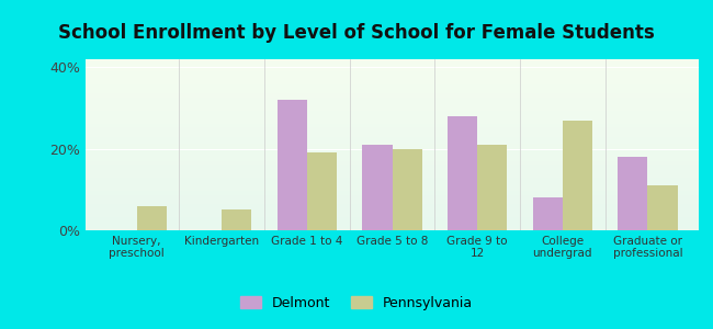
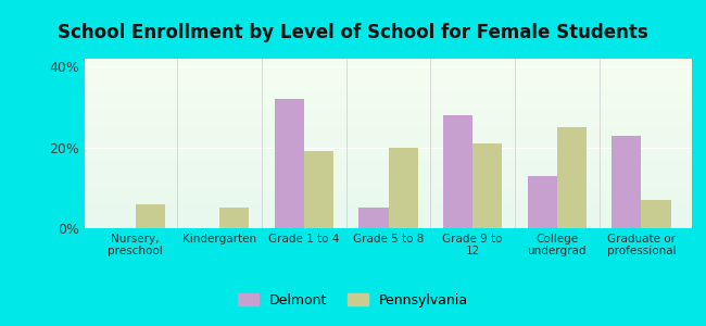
Delmont/Grade 5 to 8: 21% -> 5%
Delmont/College undergrad: 8% -> 13%
Pennsylvania/College undergrad: 27% -> 25%
Delmont/Graduate or professional: 18% -> 23%
Pennsylvania/Graduate or professional: 11% -> 7%
